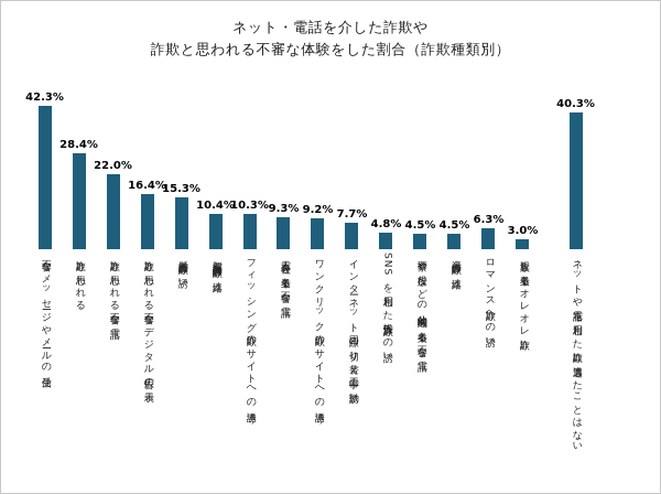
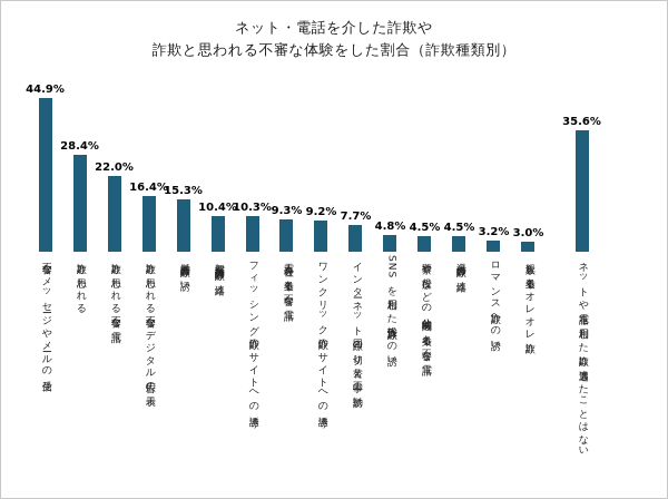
不審なメッセージやメールの受信: 42.3% -> 44.9%
ロマンス詐欺への誘い: 6.3% -> 3.2%
ネットや電話を利用した詐欺に遭遇したことはない: 40.3% -> 35.6%
